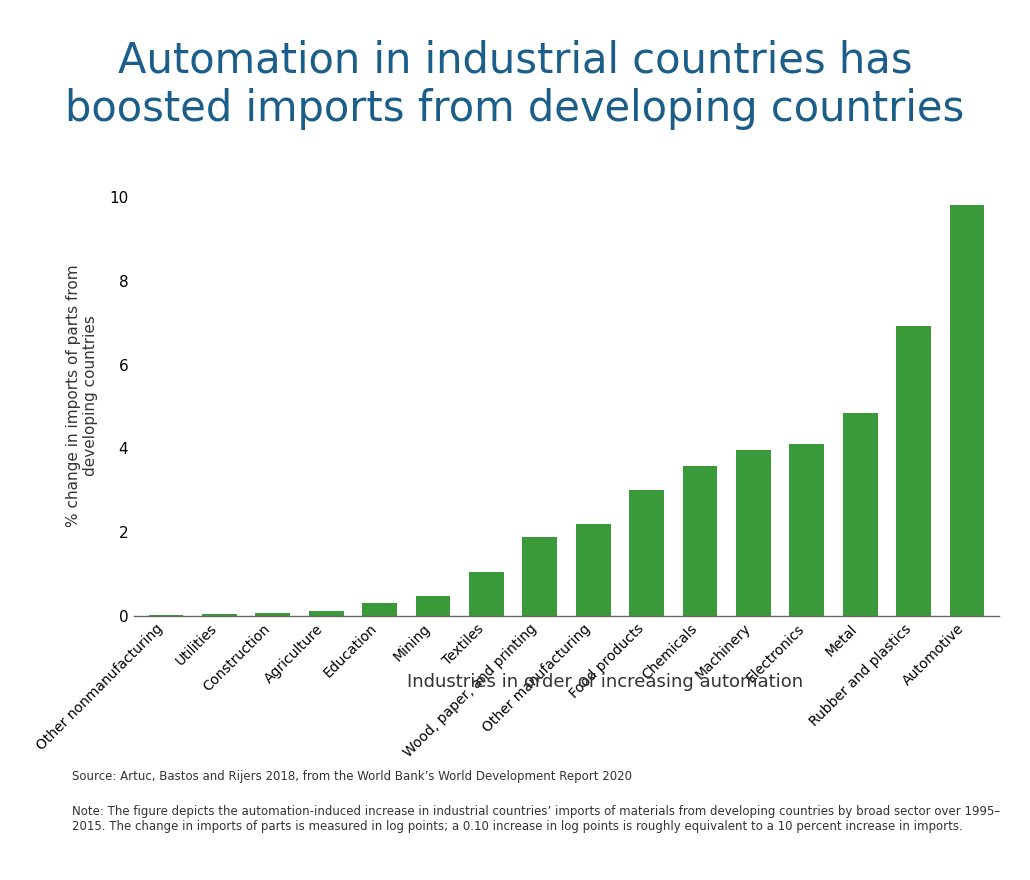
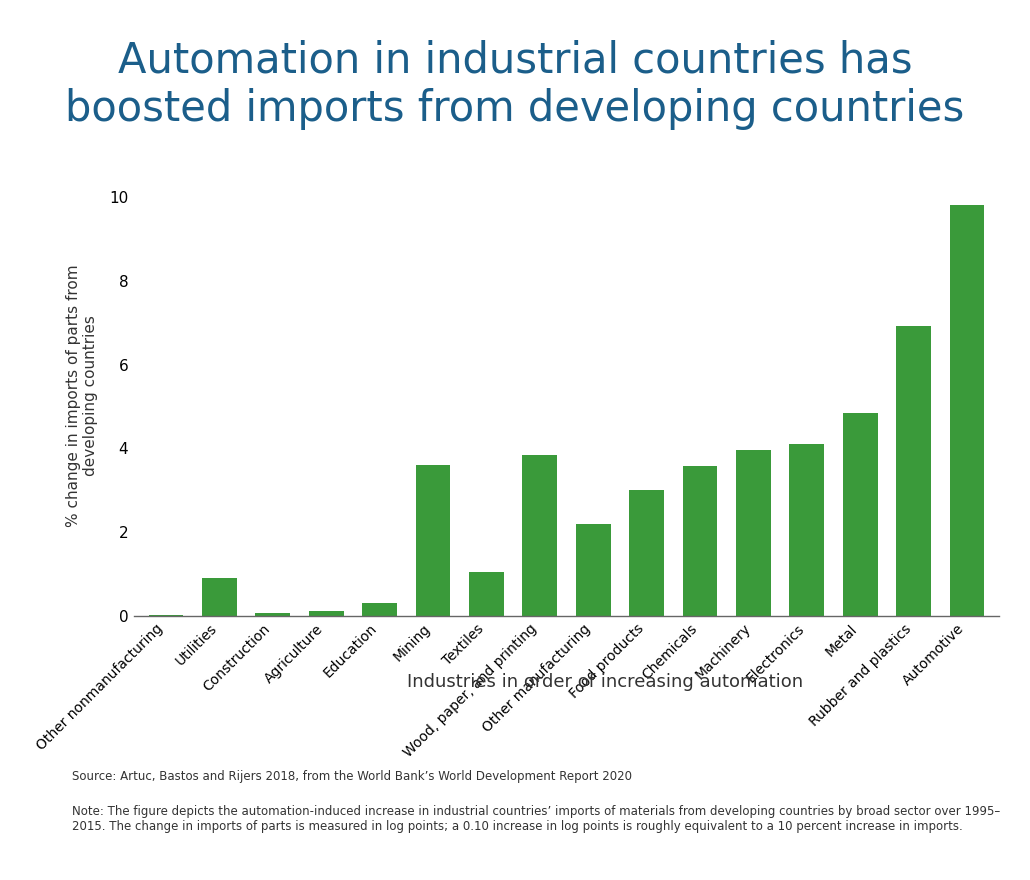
Utilities: 0.04 -> 0.90
Mining: 0.48 -> 3.60
Wood, paper, and printing: 1.88 -> 3.85
